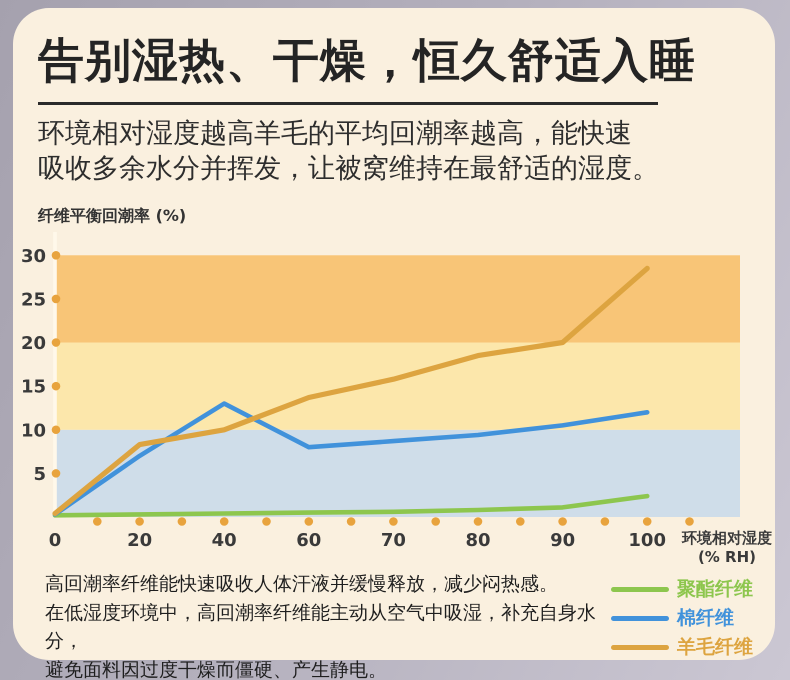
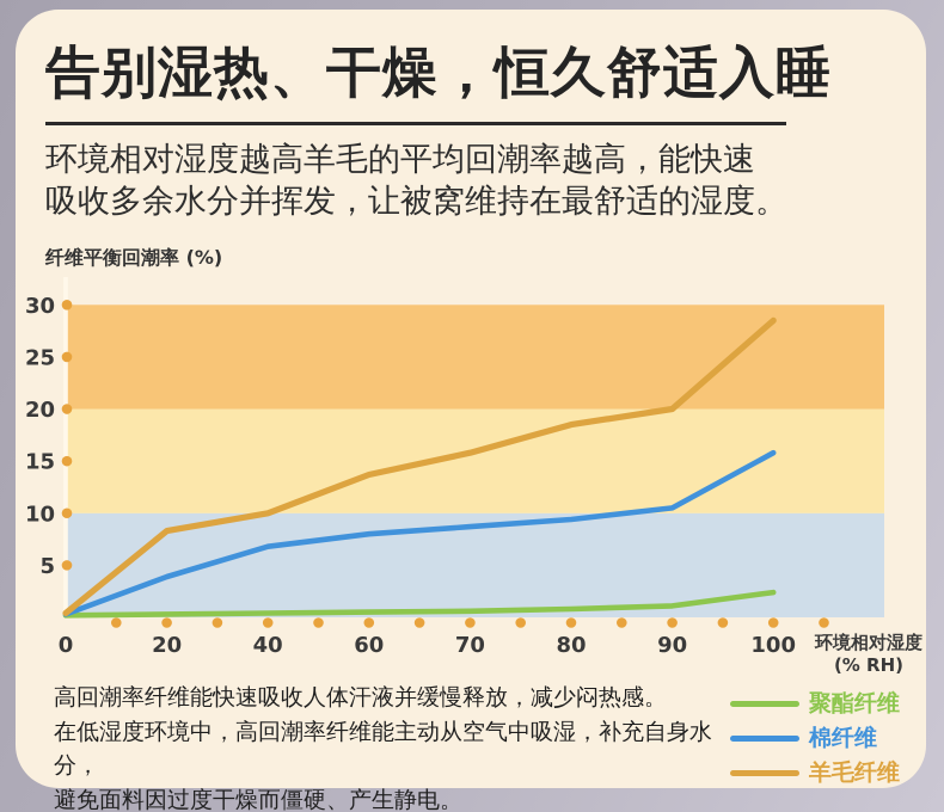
棉纤维/20: 7 -> 4
棉纤维/40: 13 -> 7
棉纤维/100: 12 -> 16
